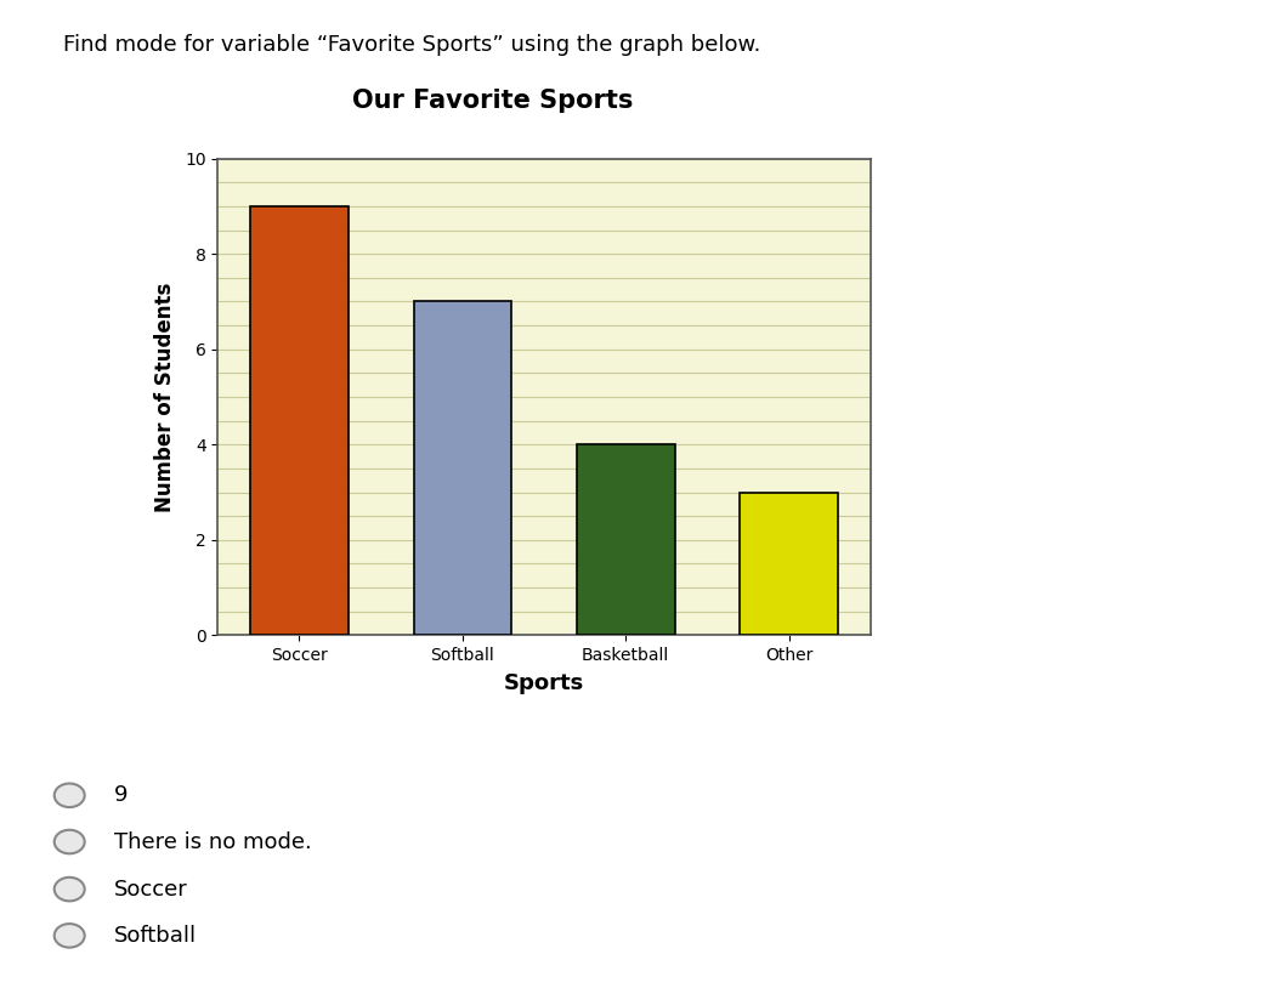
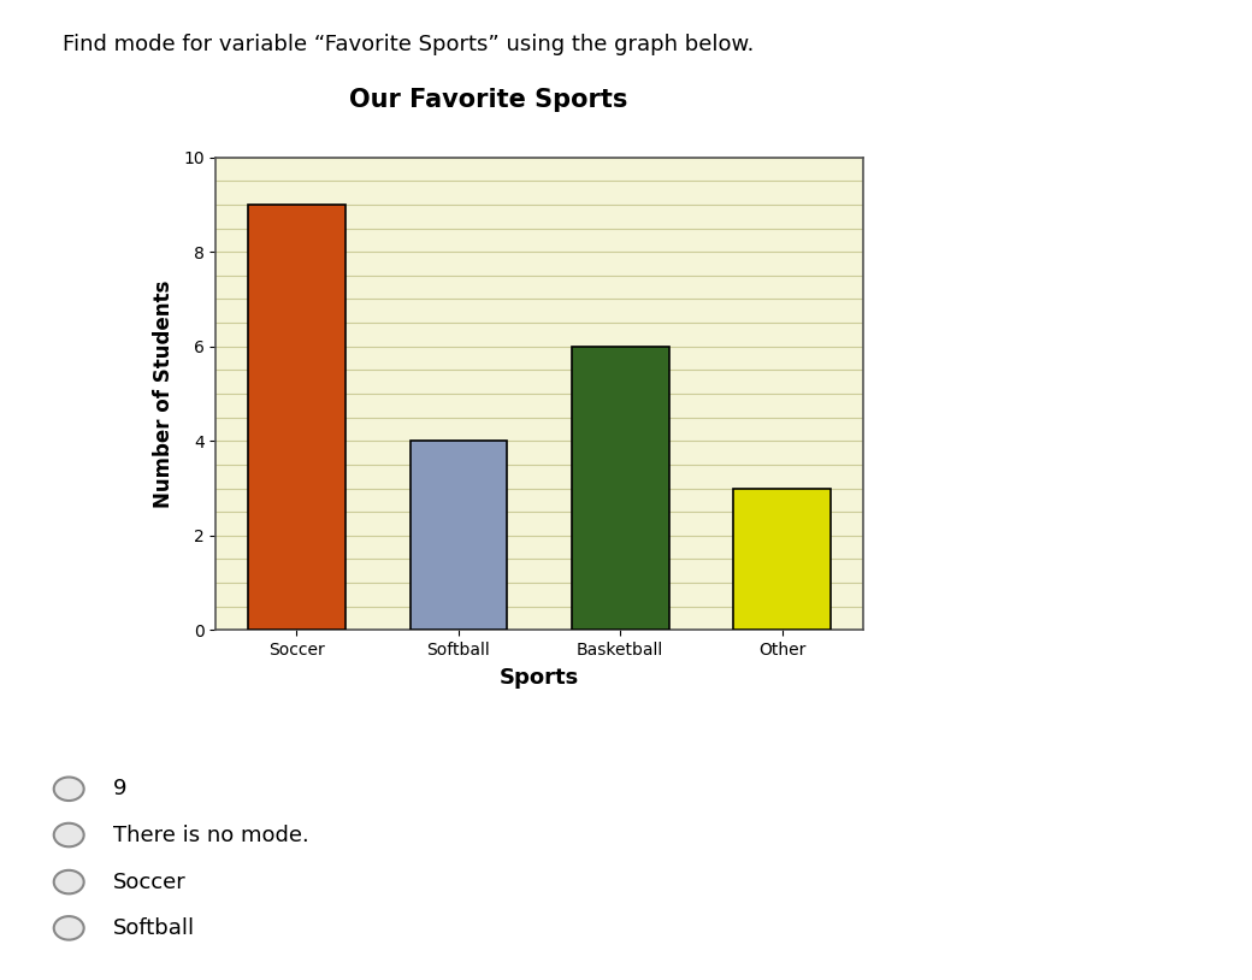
Softball: 7 -> 4
Basketball: 4 -> 6
